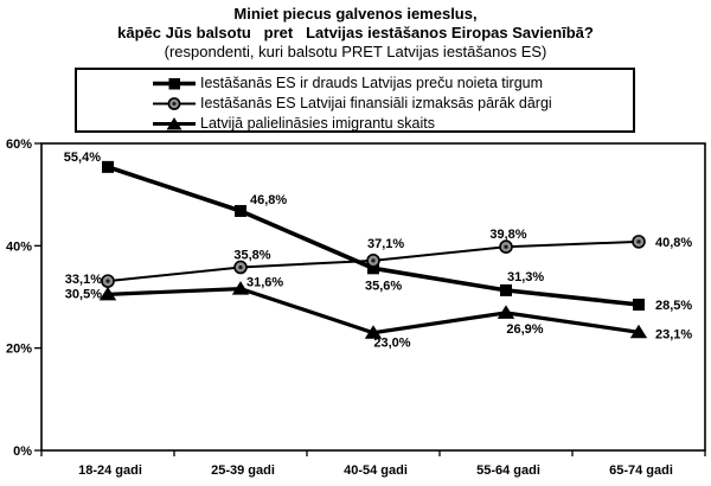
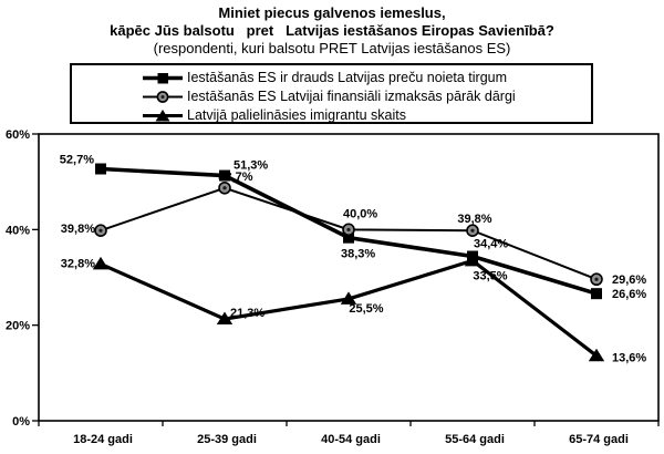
Iestāšanās ES ir drauds Latvijas preču noieta tirgum/18-24 gadi: 55,4% -> 52,7%
Iestāšanās ES Latvijai finansiāli izmaksās pārāk dārgi/18-24 gadi: 33,1% -> 39,8%
Latvijā palielināsies imigrantu skaits/18-24 gadi: 30,5% -> 32,8%
Iestāšanās ES ir drauds Latvijas preču noieta tirgum/25-39 gadi: 46,8% -> 51,3%
Iestāšanās ES Latvijai finansiāli izmaksās pārāk dārgi/25-39 gadi: 35,8% -> 48,7%
Latvijā palielināsies imigrantu skaits/25-39 gadi: 31,6% -> 21,3%
Iestāšanās ES ir drauds Latvijas preču noieta tirgum/40-54 gadi: 35,6% -> 38,3%
Iestāšanās ES Latvijai finansiāli izmaksās pārāk dārgi/40-54 gadi: 37,1% -> 40,0%
Latvijā palielināsies imigrantu skaits/40-54 gadi: 23,0% -> 25,5%
Iestāšanās ES ir drauds Latvijas preču noieta tirgum/55-64 gadi: 31,3% -> 34,4%
Latvijā palielināsies imigrantu skaits/55-64 gadi: 26,9% -> 33,5%
Iestāšanās ES ir drauds Latvijas preču noieta tirgum/65-74 gadi: 28,5% -> 26,6%
Iestāšanās ES Latvijai finansiāli izmaksās pārāk dārgi/65-74 gadi: 40,8% -> 29,6%
Latvijā palielināsies imigrantu skaits/65-74 gadi: 23,1% -> 13,6%
